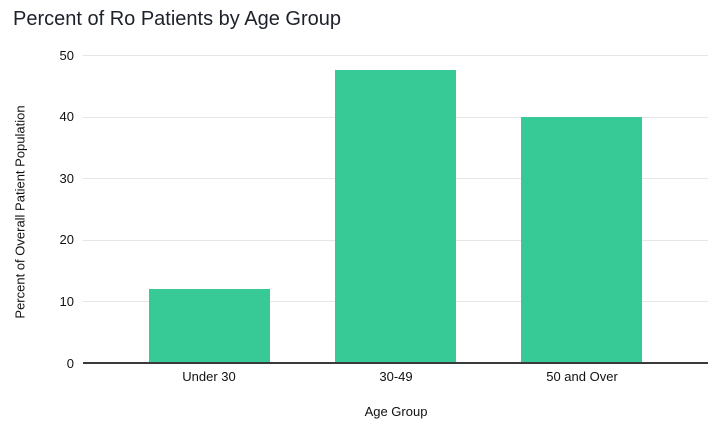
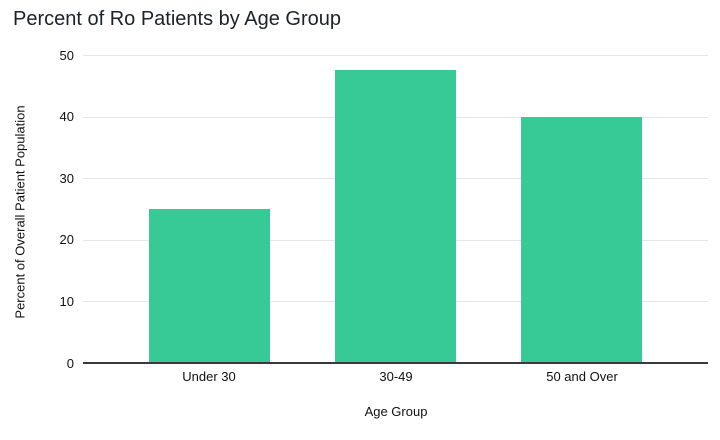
Under 30: 12 -> 25
